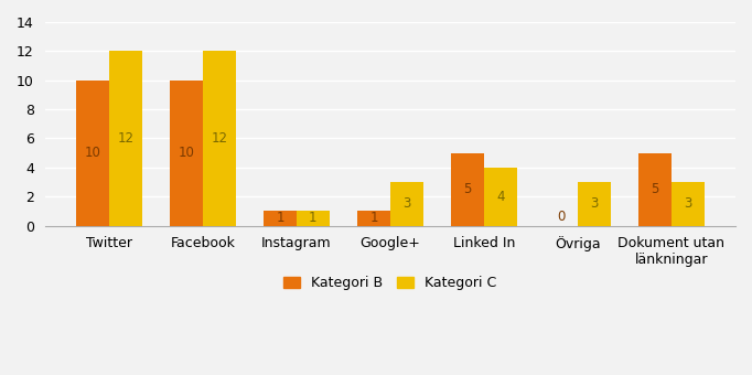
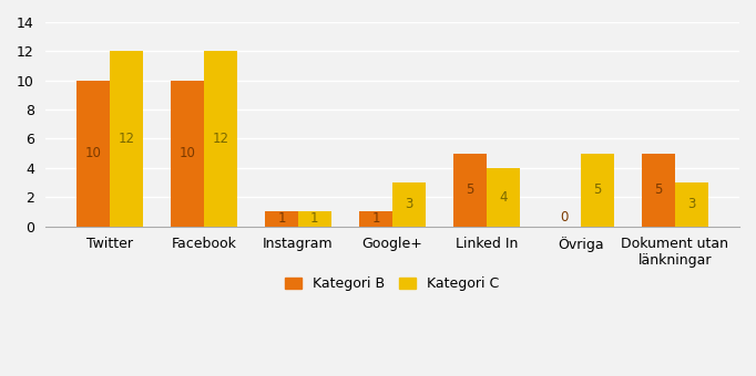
Kategori C/Övriga: 3 -> 5
